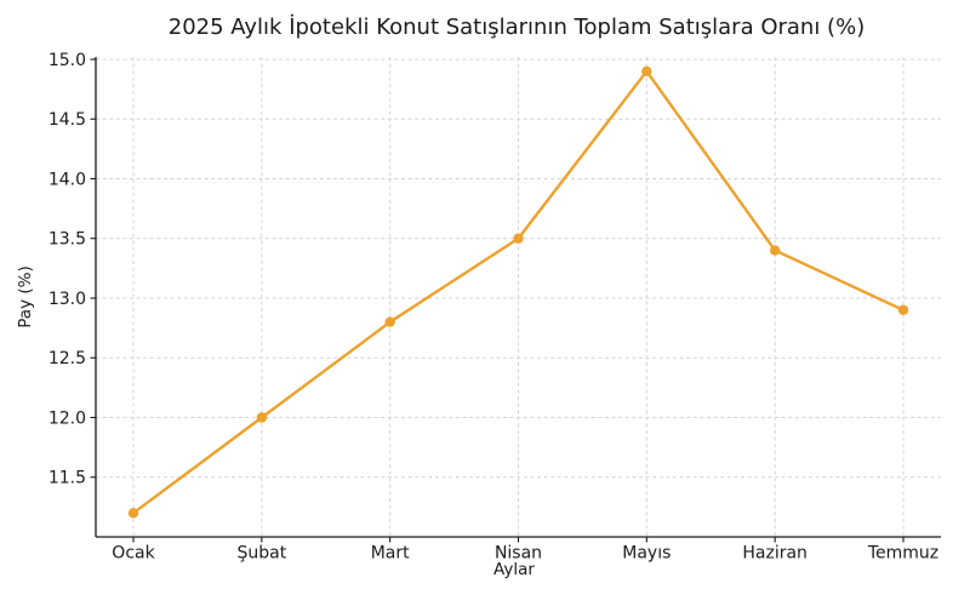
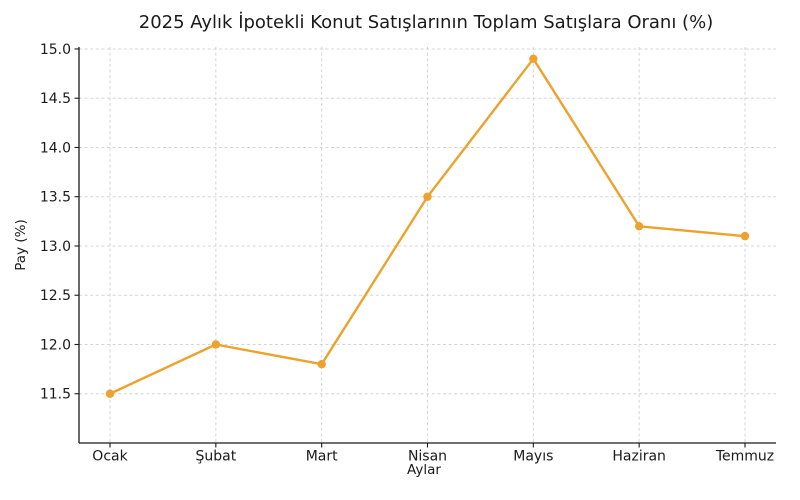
Ocak: 11.2 -> 11.5
Mart: 12.8 -> 11.8
Haziran: 13.4 -> 13.2
Temmuz: 12.9 -> 13.1
